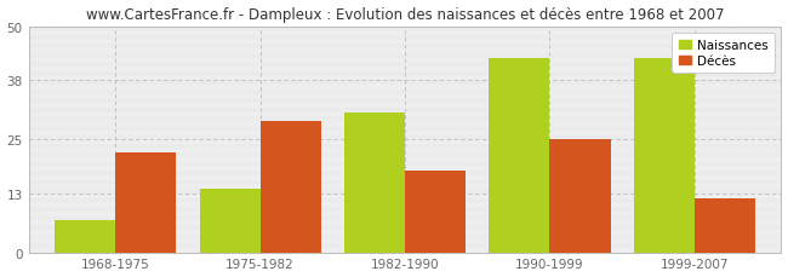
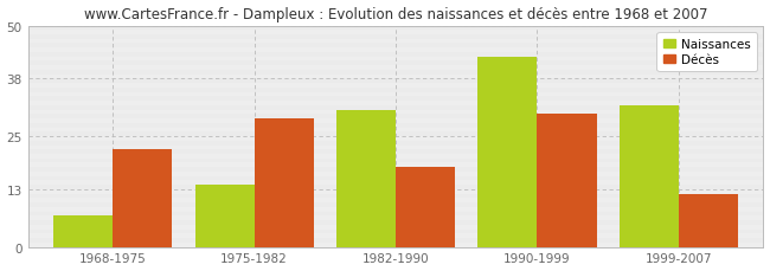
Décès/1990-1999: 25 -> 30
Naissances/1999-2007: 43 -> 32
